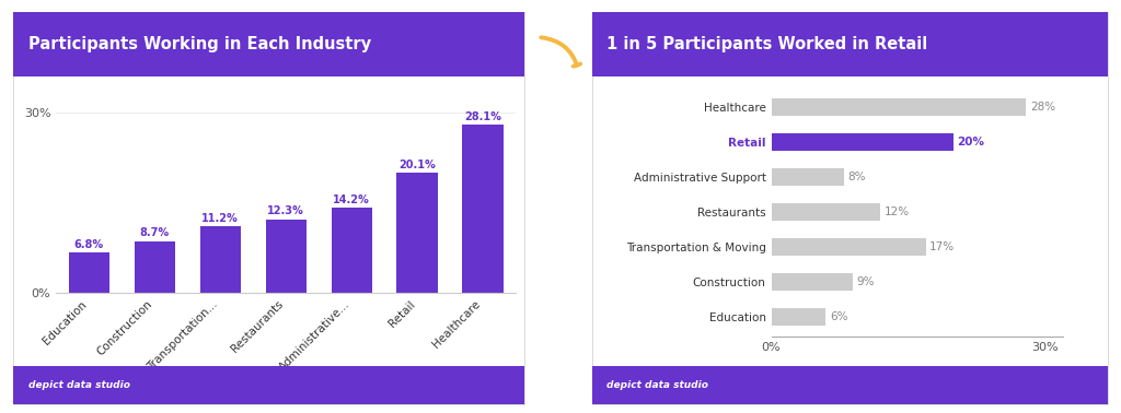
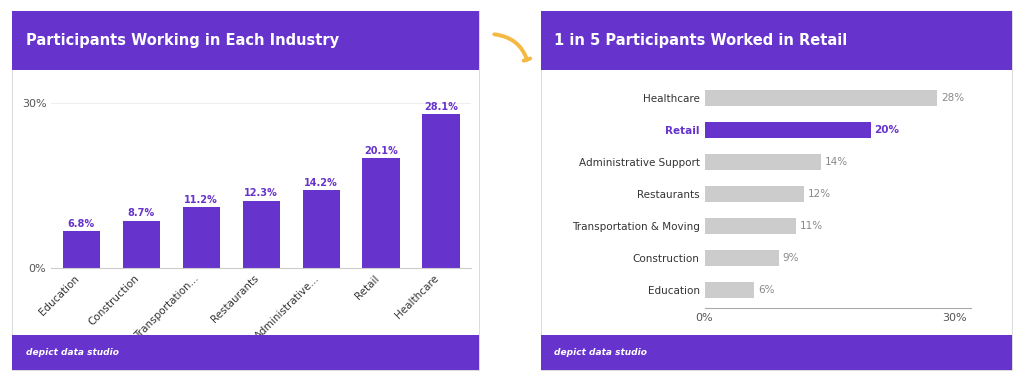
Administrative Support: 8% -> 14%
Transportation & Moving: 17% -> 11%
